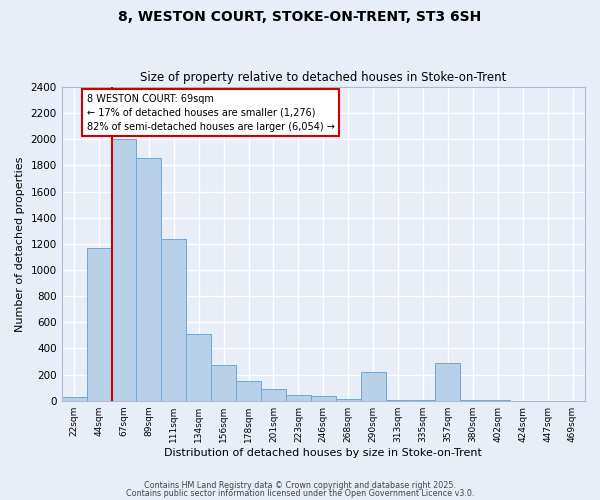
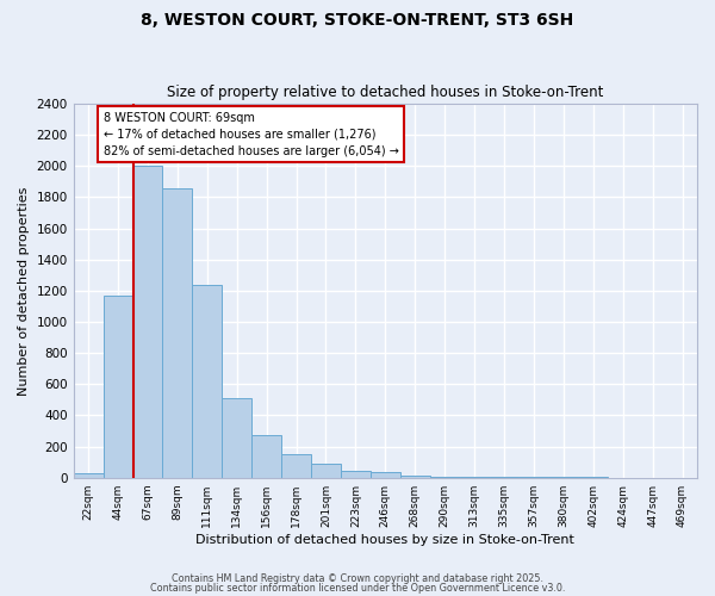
290sqm: 220 -> 0
357sqm: 290 -> 0
